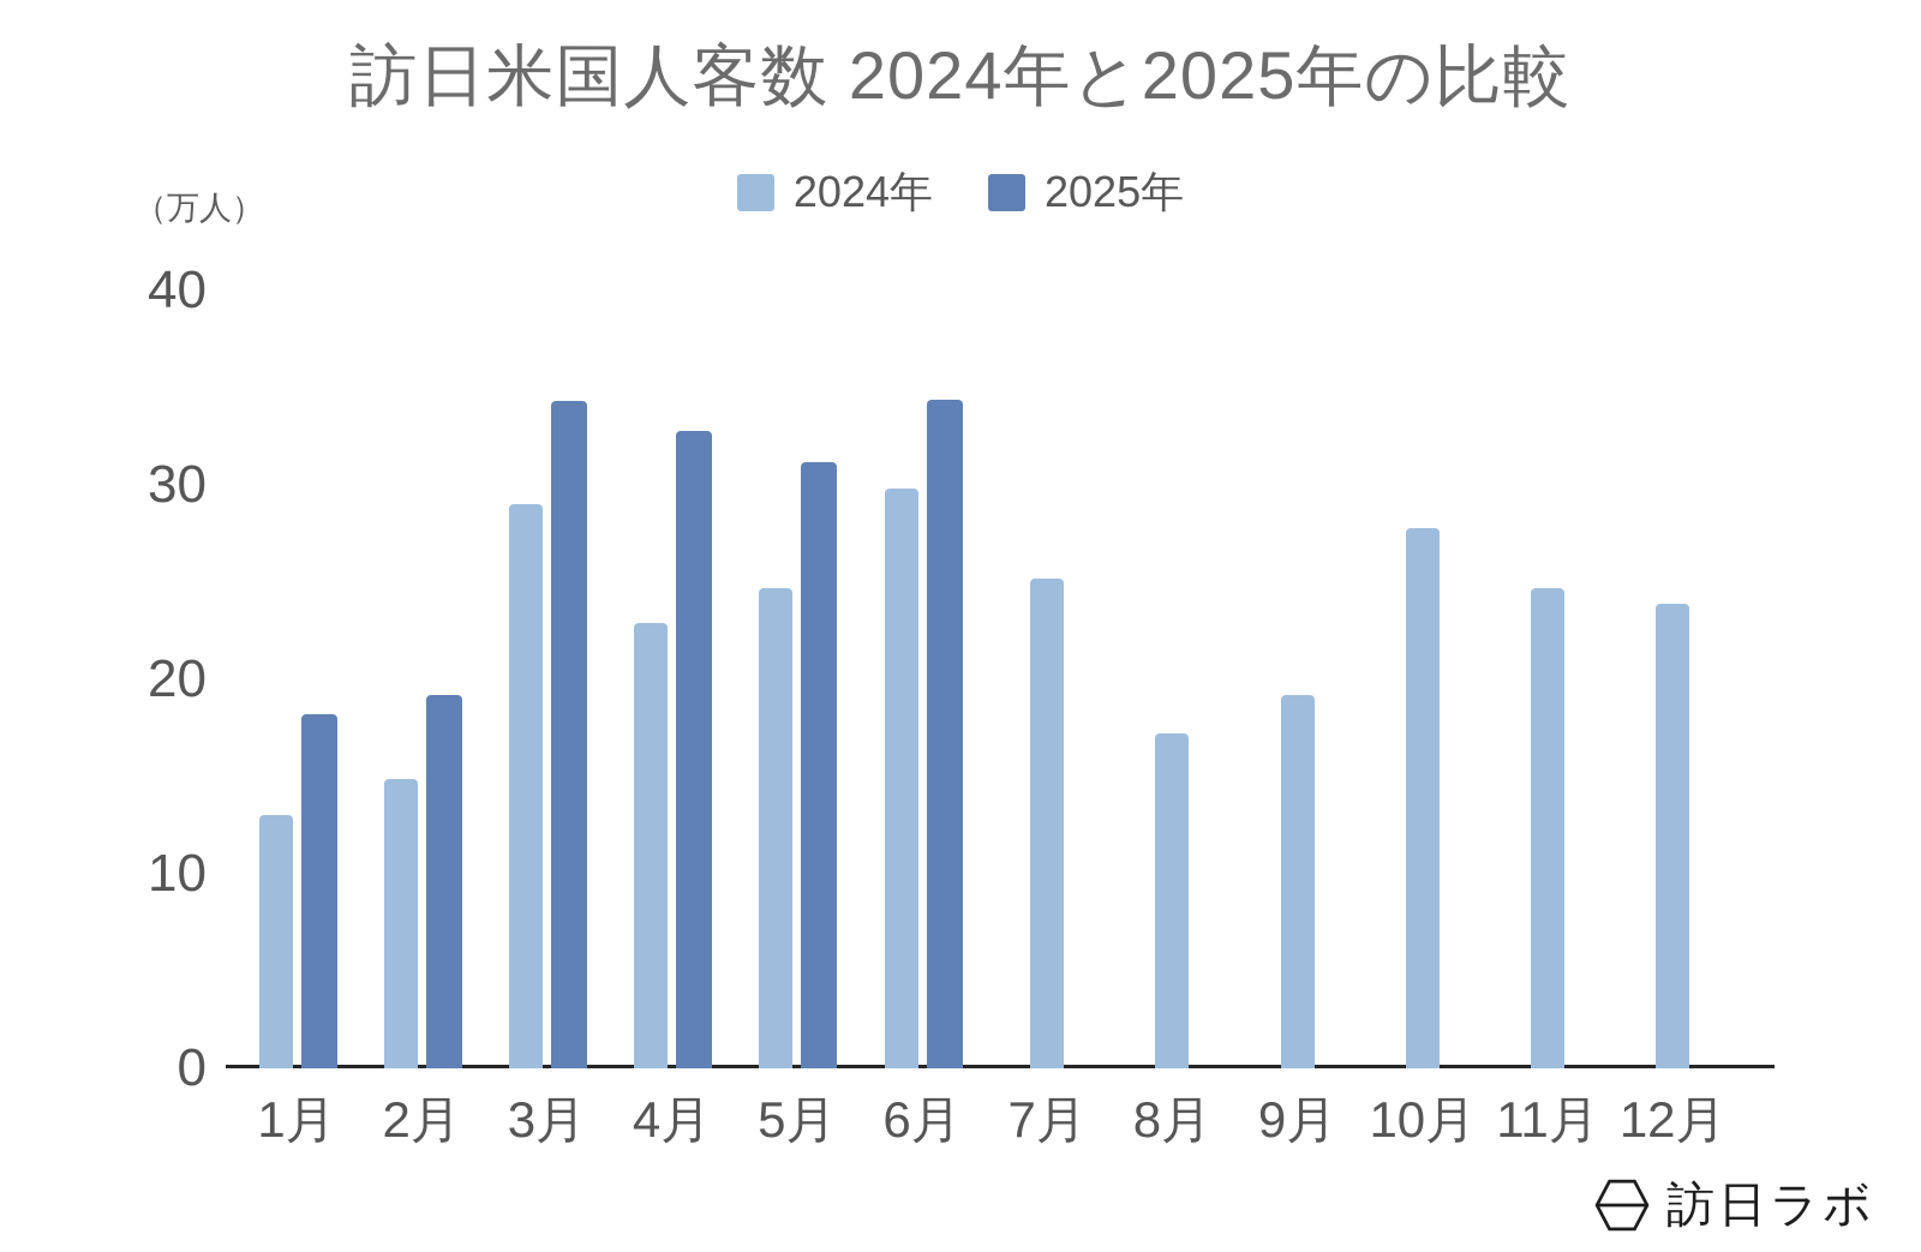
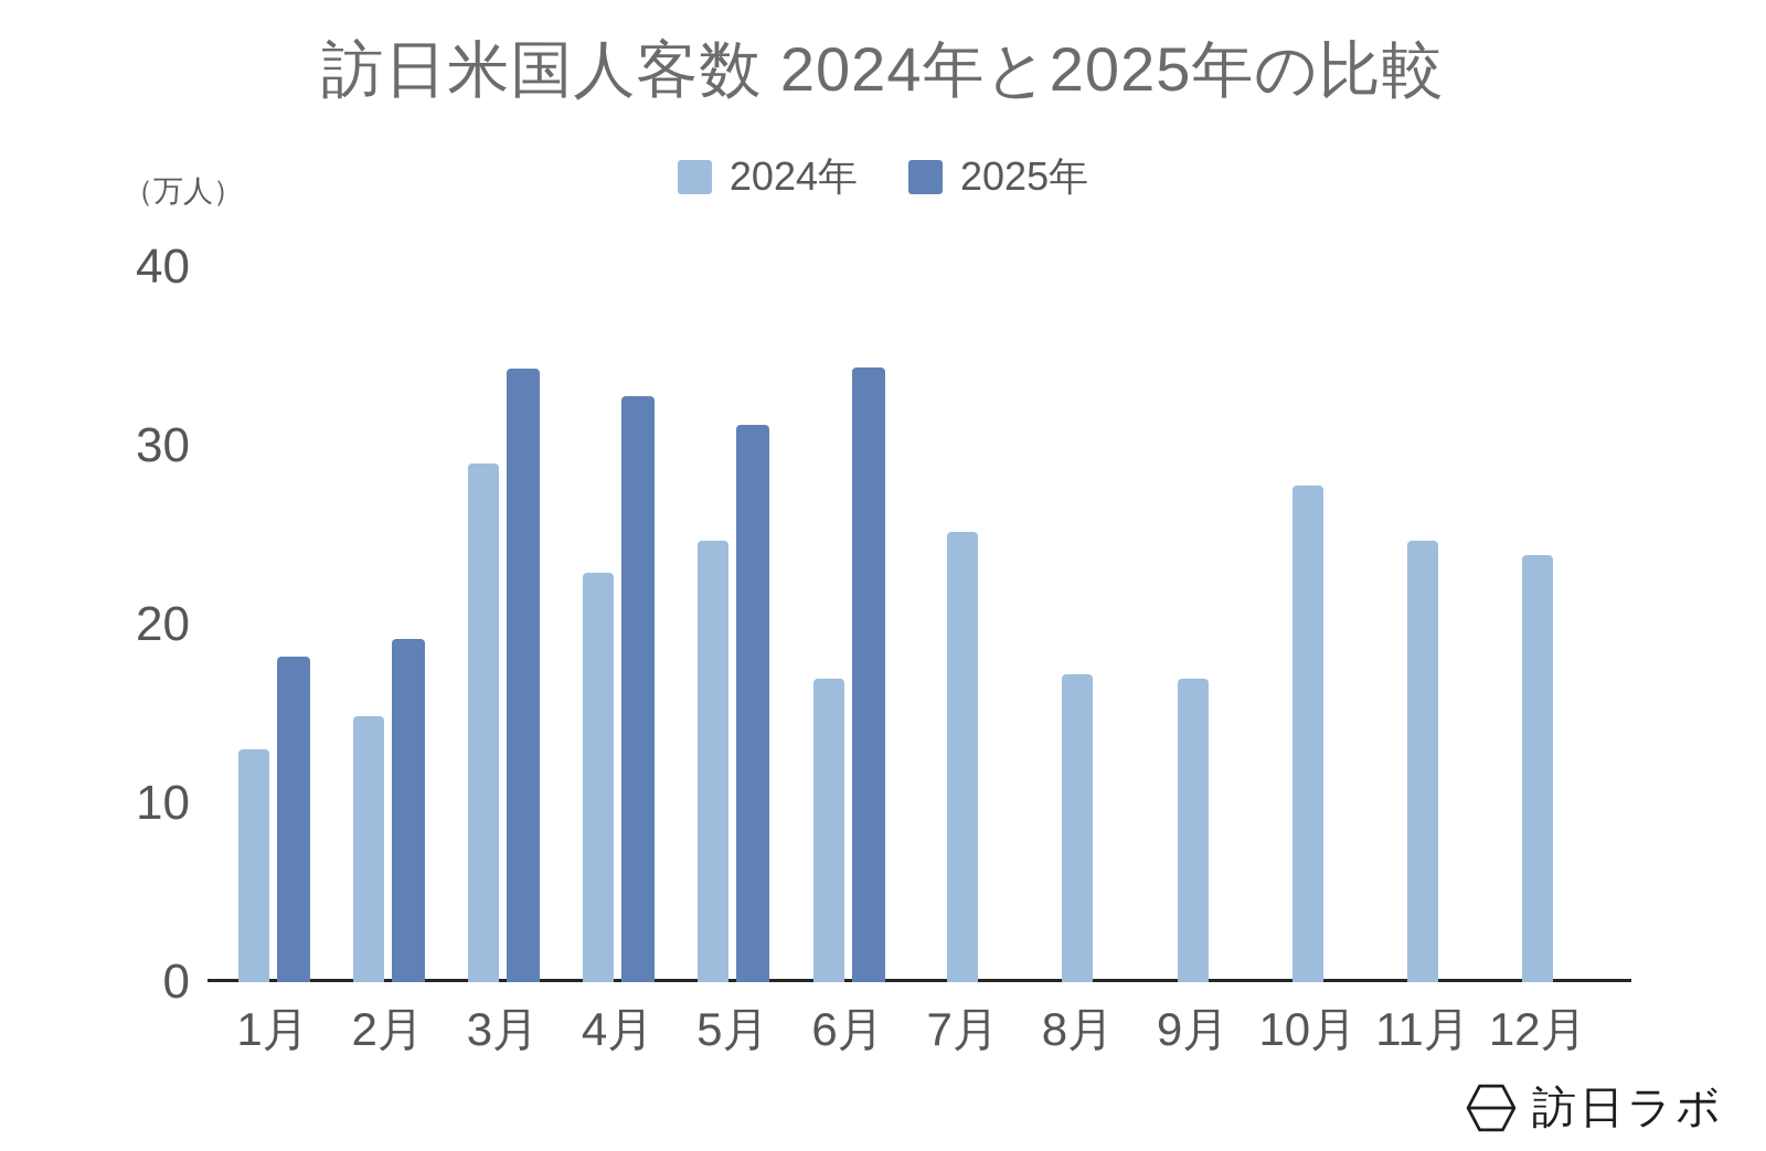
2024年/6月: 29.8 -> 17.0
2024年/9月: 19.2 -> 17.0
